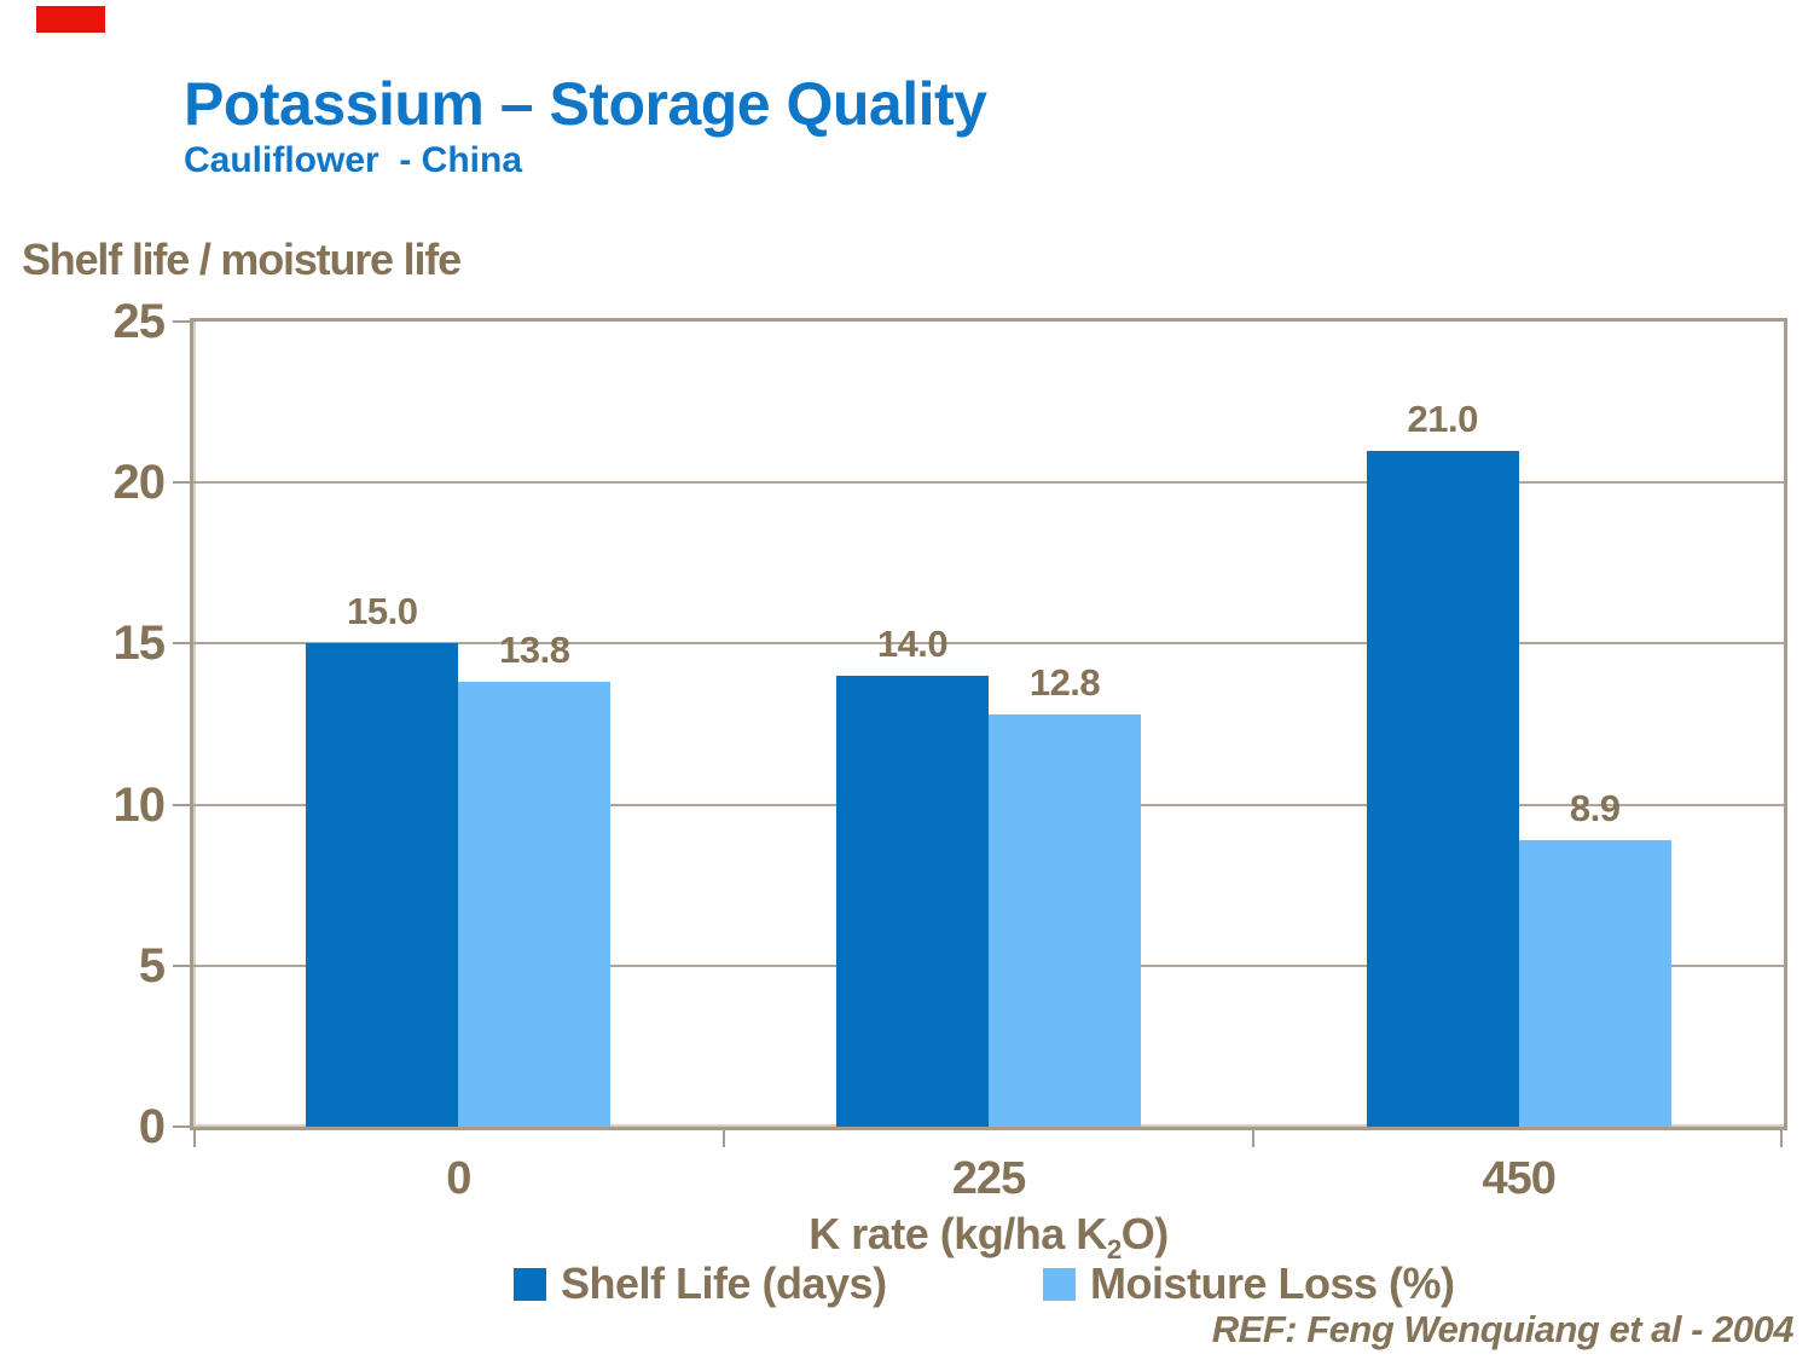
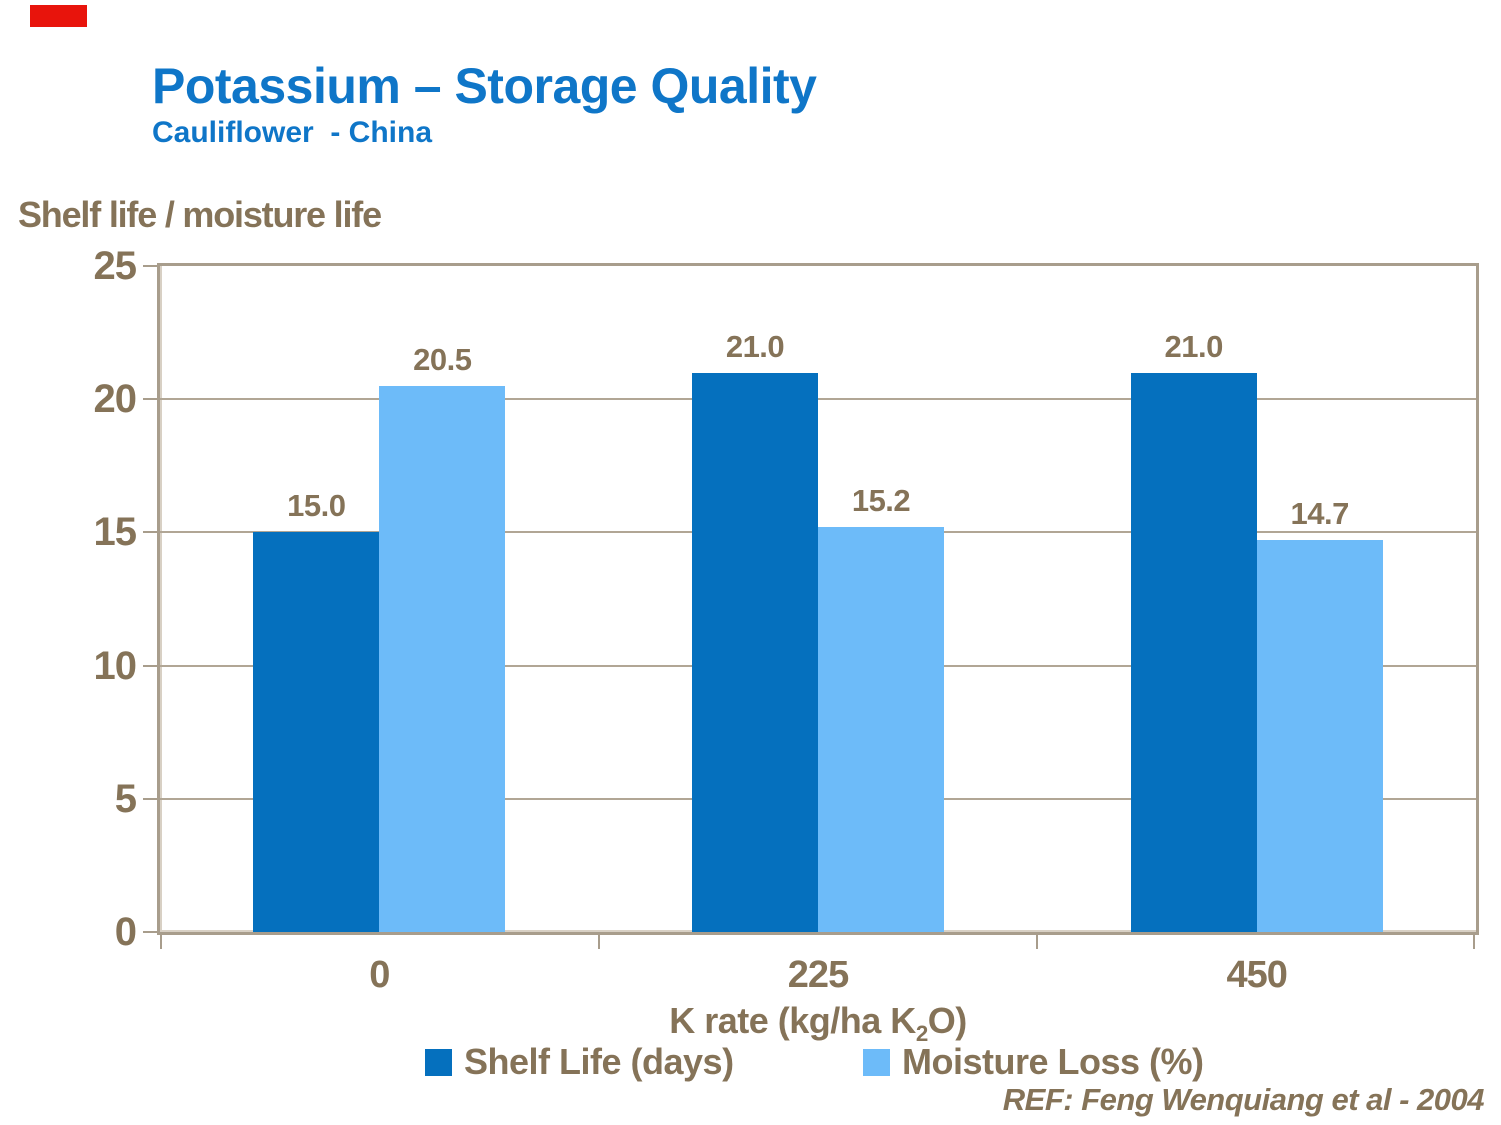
Moisture Loss (%)/0: 13.8 -> 20.5
Shelf Life (days)/225: 14.0 -> 21.0
Moisture Loss (%)/225: 12.8 -> 15.2
Moisture Loss (%)/450: 8.9 -> 14.7
